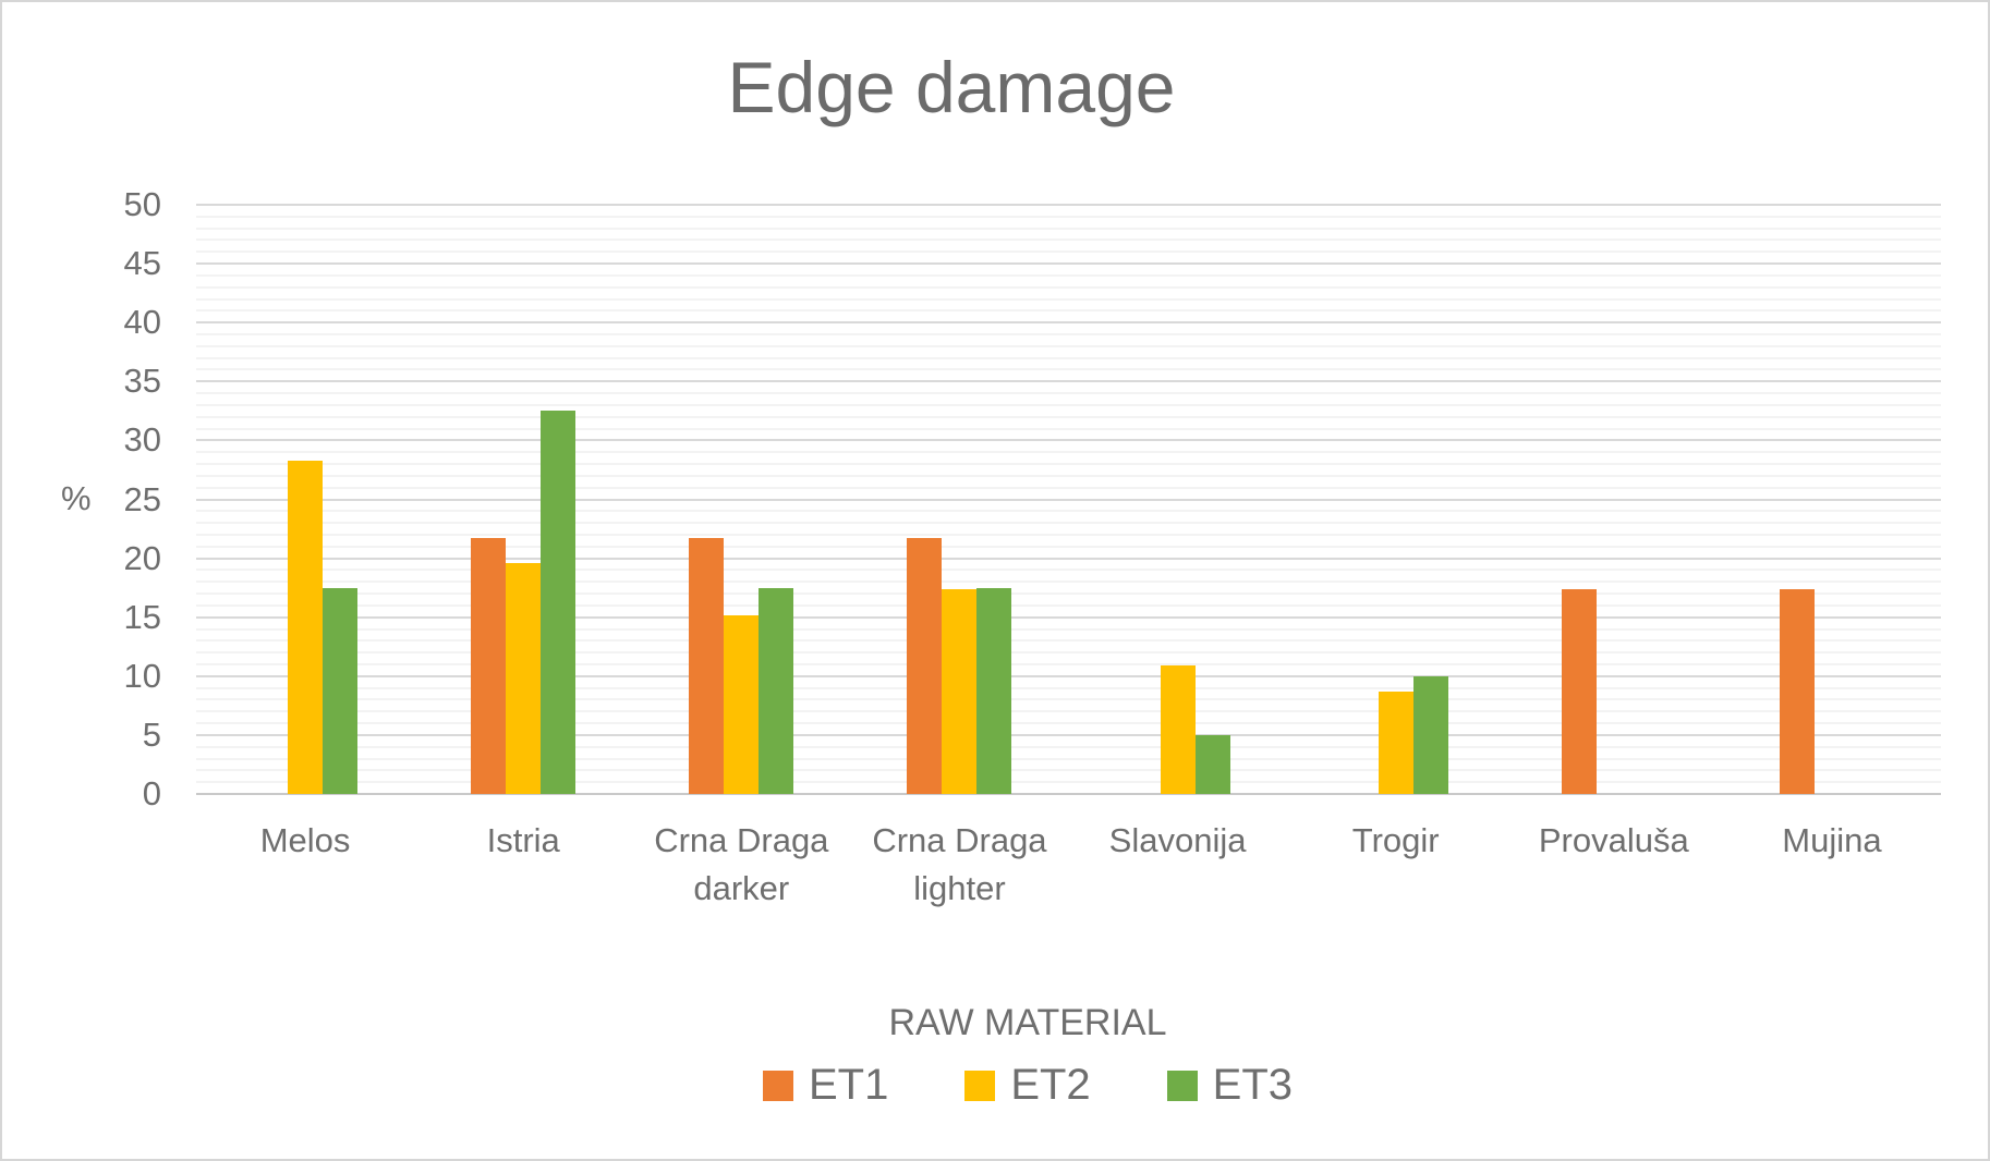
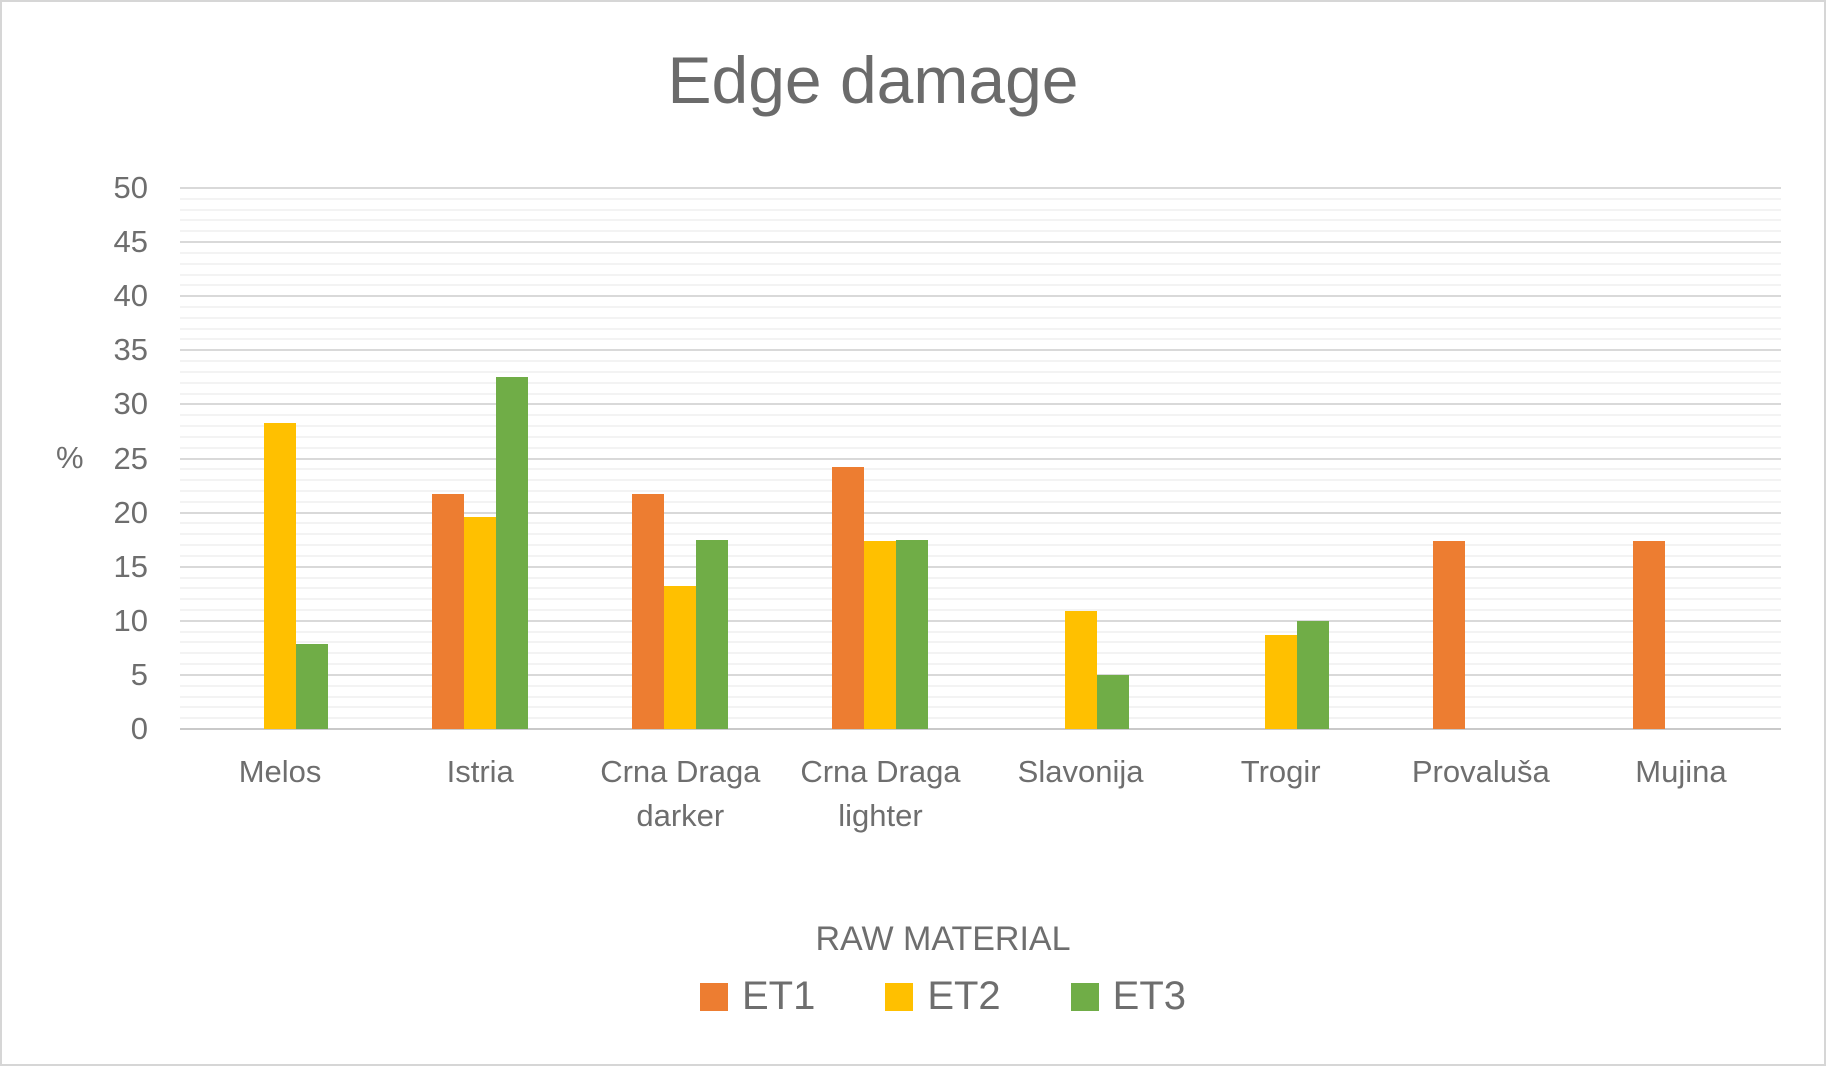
ET3/Melos: 17.5 -> 7.9
ET2/Crna Draga darker: 15.2 -> 13.2
ET1/Crna Draga lighter: 21.7 -> 24.2
